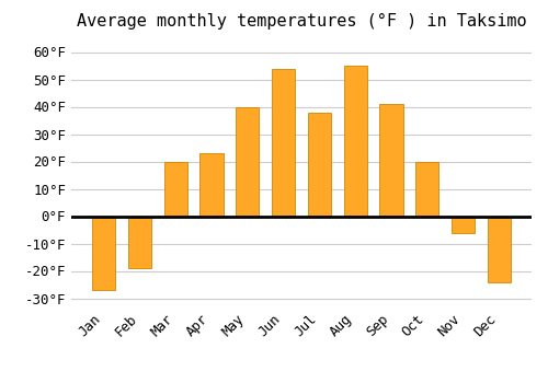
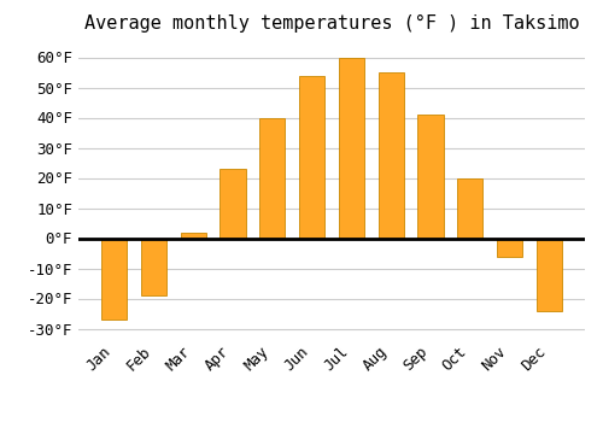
Mar: 20°F -> 2°F
Jul: 38°F -> 60°F
